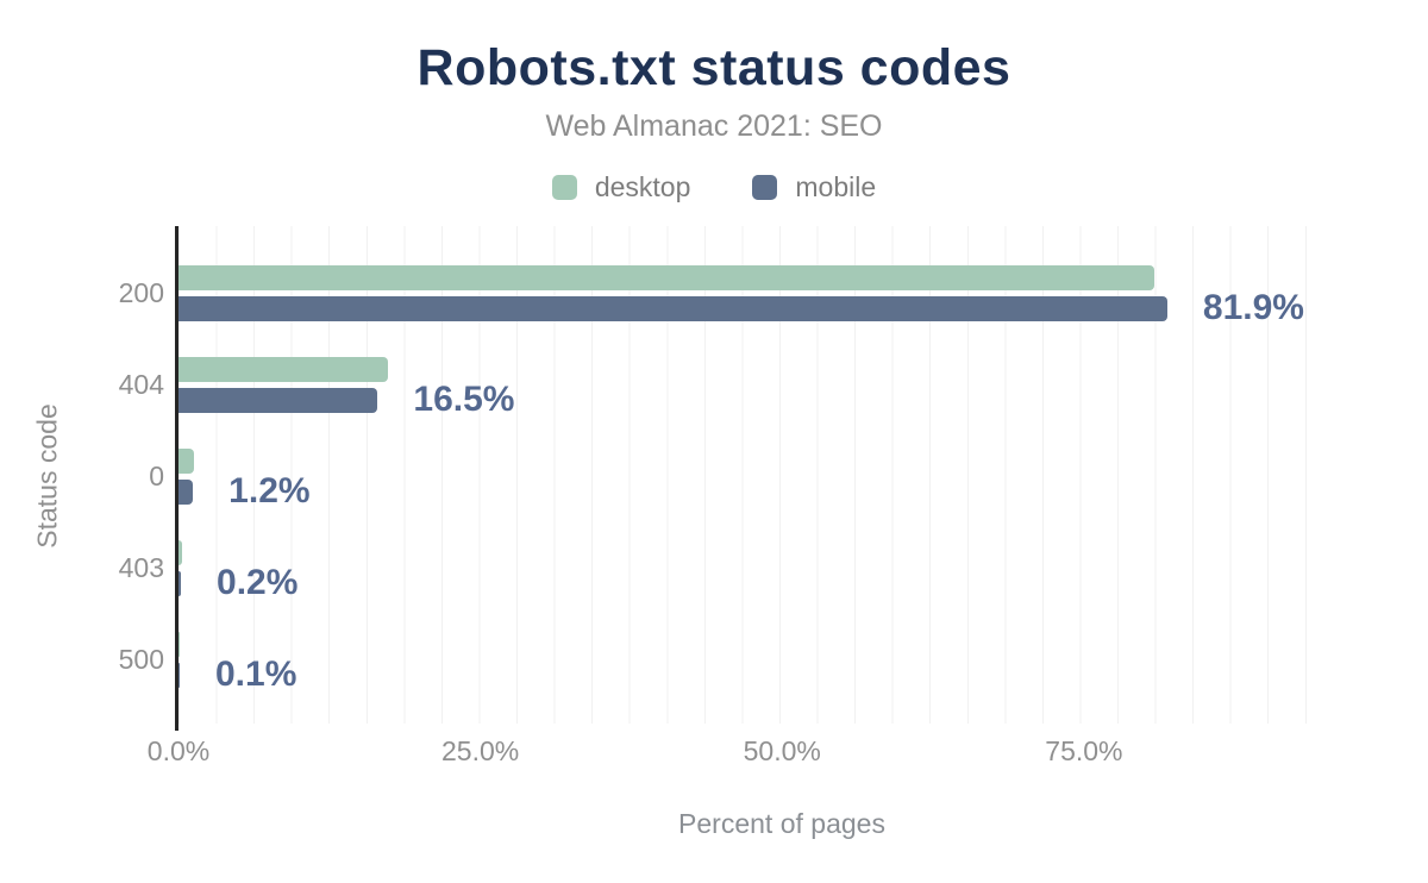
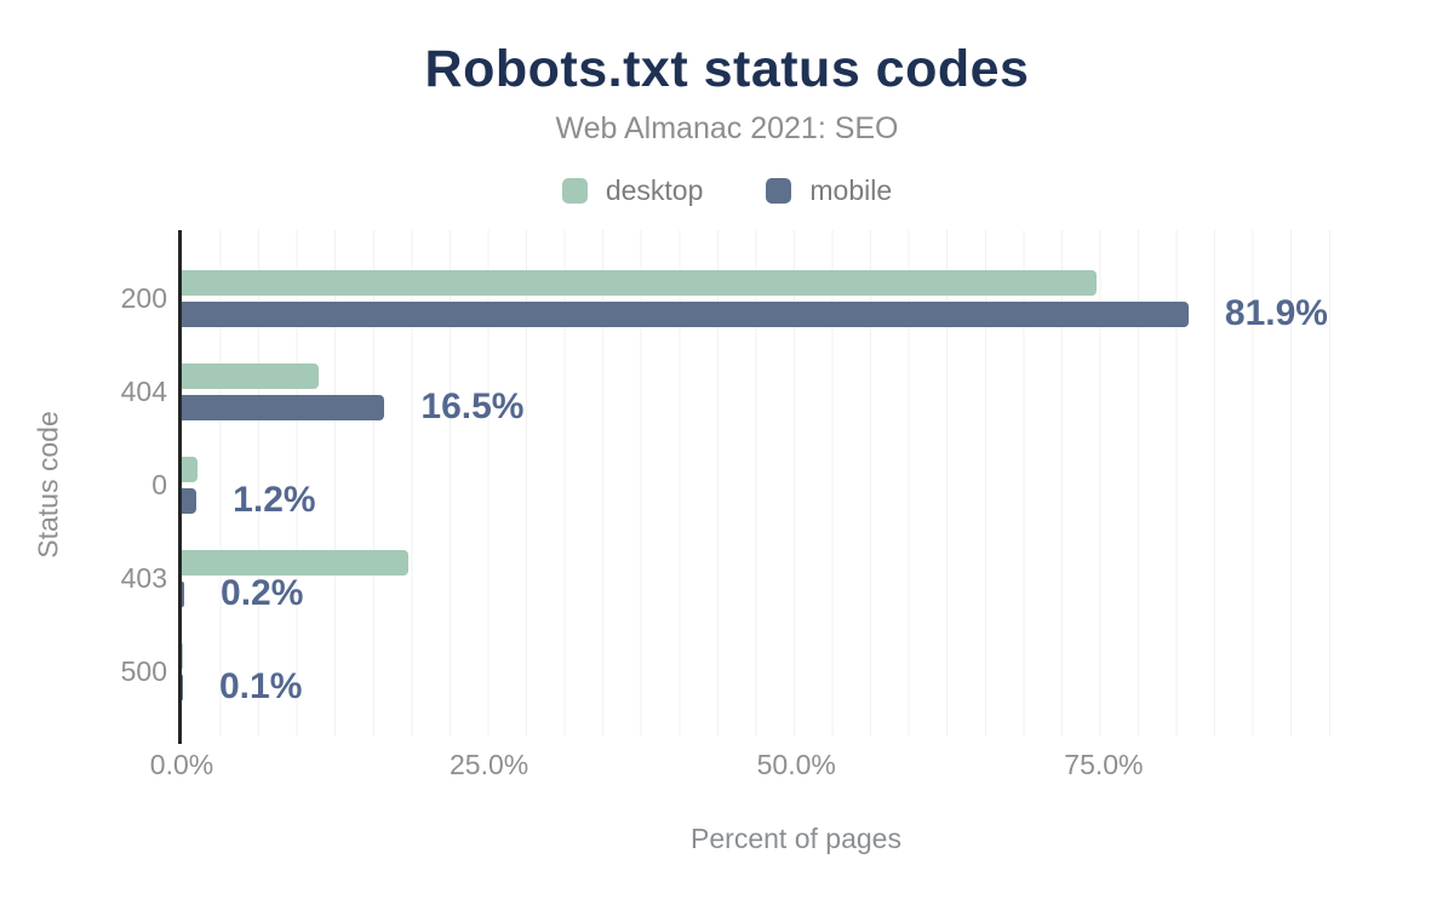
desktop/200: 80.8% -> 74.4%
desktop/404: 17.3% -> 11.1%
desktop/403: 0.3% -> 18.4%
